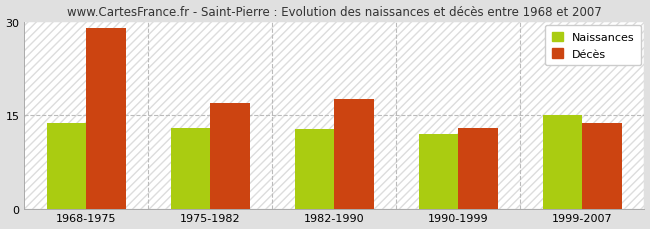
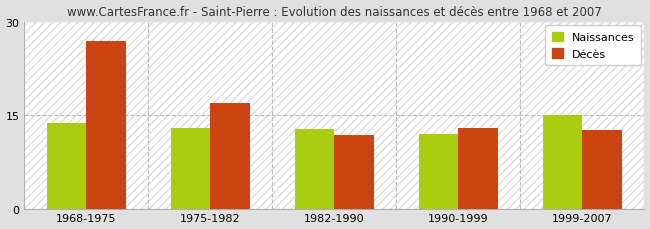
Décès/1968-1975: 29.0 -> 26.8
Décès/1982-1990: 17.5 -> 11.8
Décès/1999-2007: 13.8 -> 12.6
